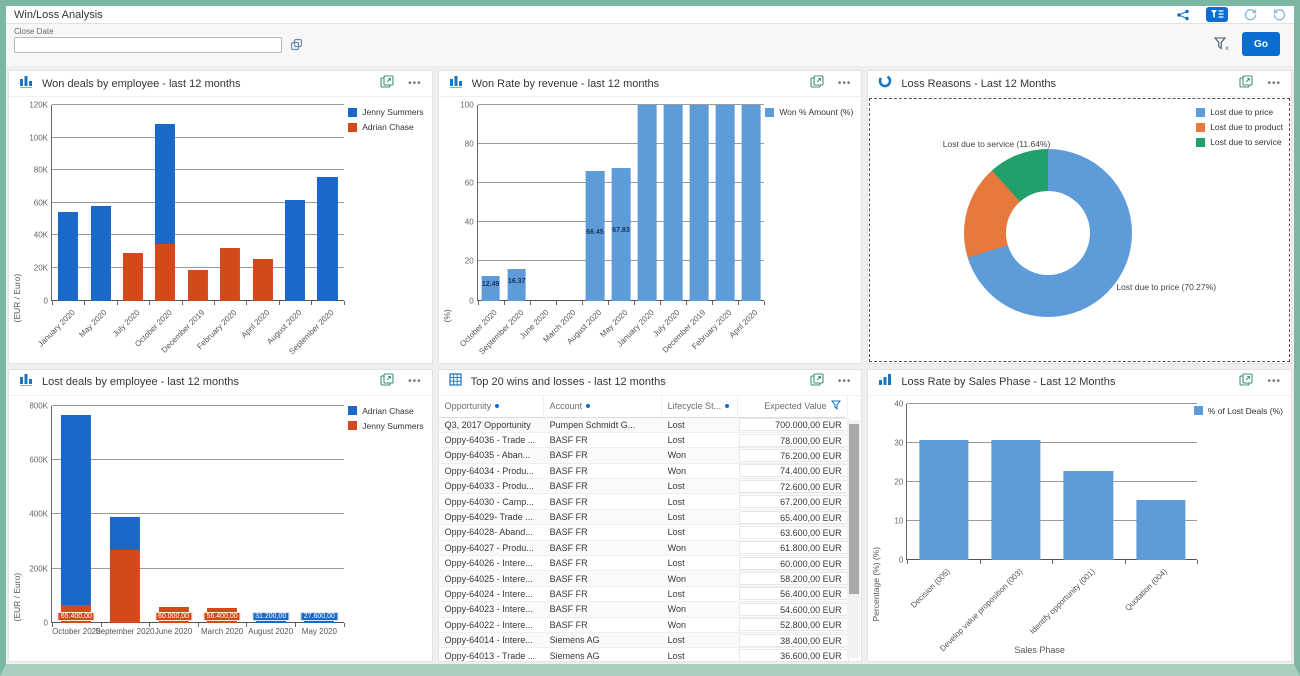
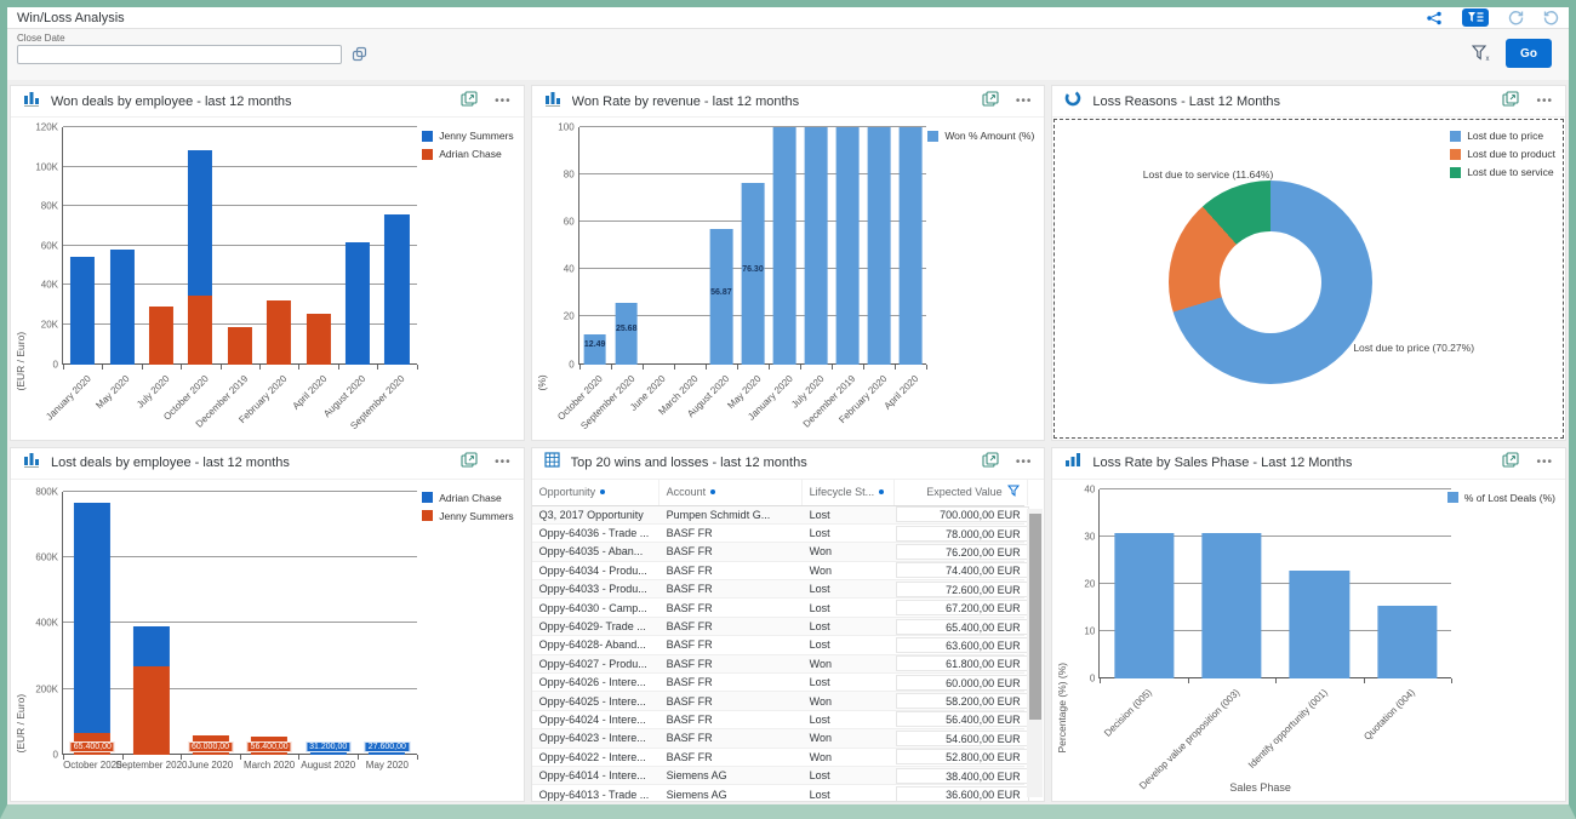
Won Rate by revenue - last 12 months/September 2020: 16.37 -> 25.68
Won Rate by revenue - last 12 months/August 2020: 66.45 -> 56.87
Won Rate by revenue - last 12 months/May 2020: 67.83 -> 76.30
